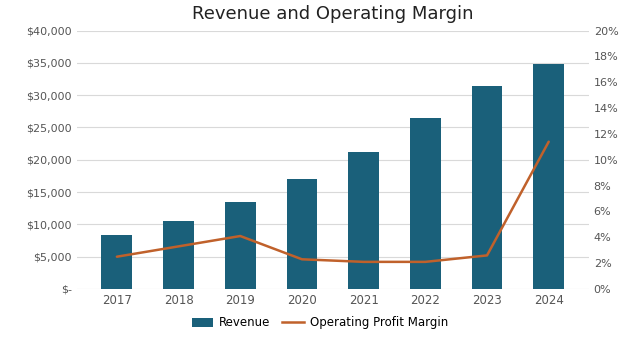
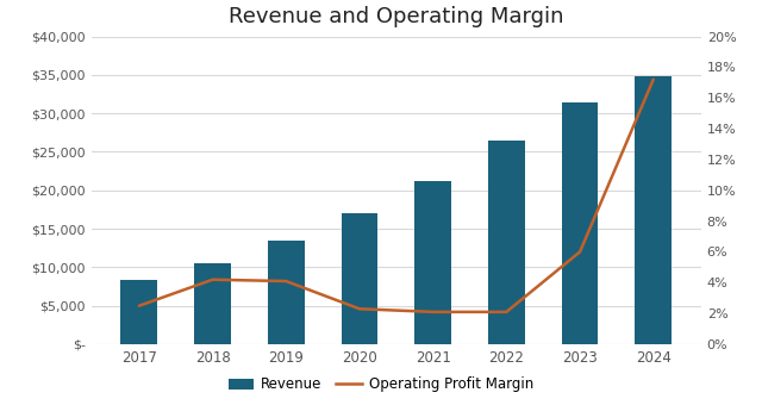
Operating Profit Margin/2018: 3.3% -> 4.2%
Operating Profit Margin/2023: 2.6% -> 6.0%
Operating Profit Margin/2024: 11.4% -> 17.2%
